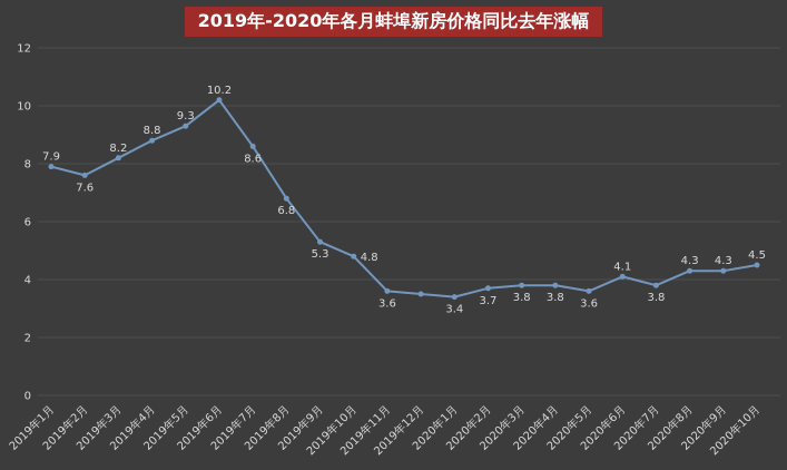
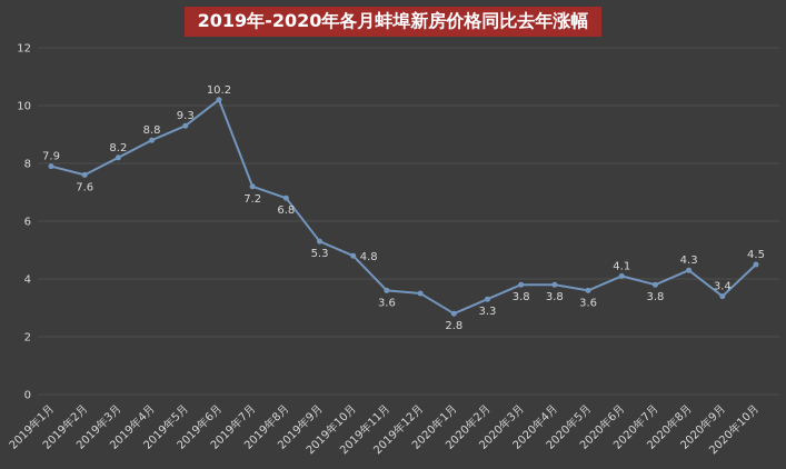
2019年7月: 8.6 -> 7.2
2020年1月: 3.4 -> 2.8
2020年2月: 3.7 -> 3.3
2020年9月: 4.3 -> 3.4
